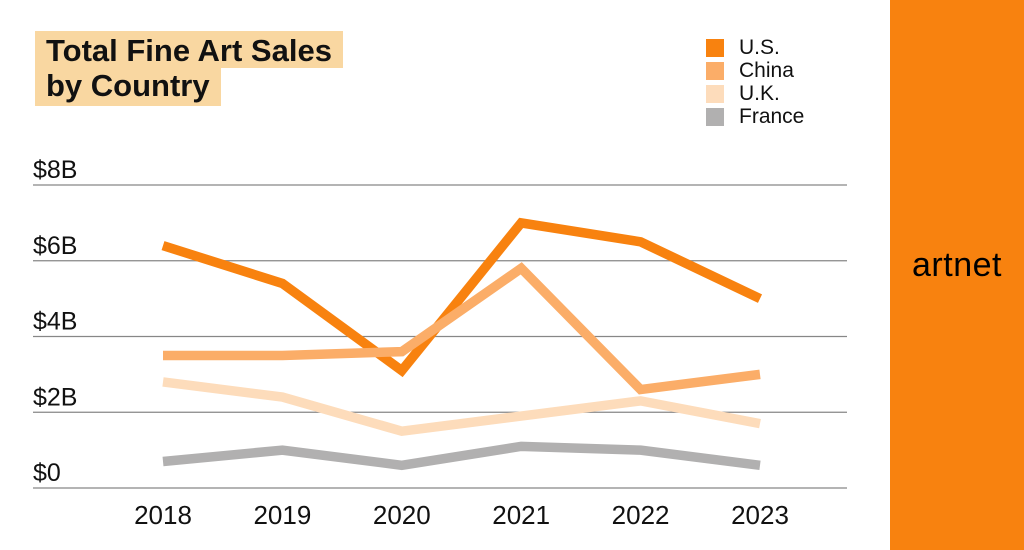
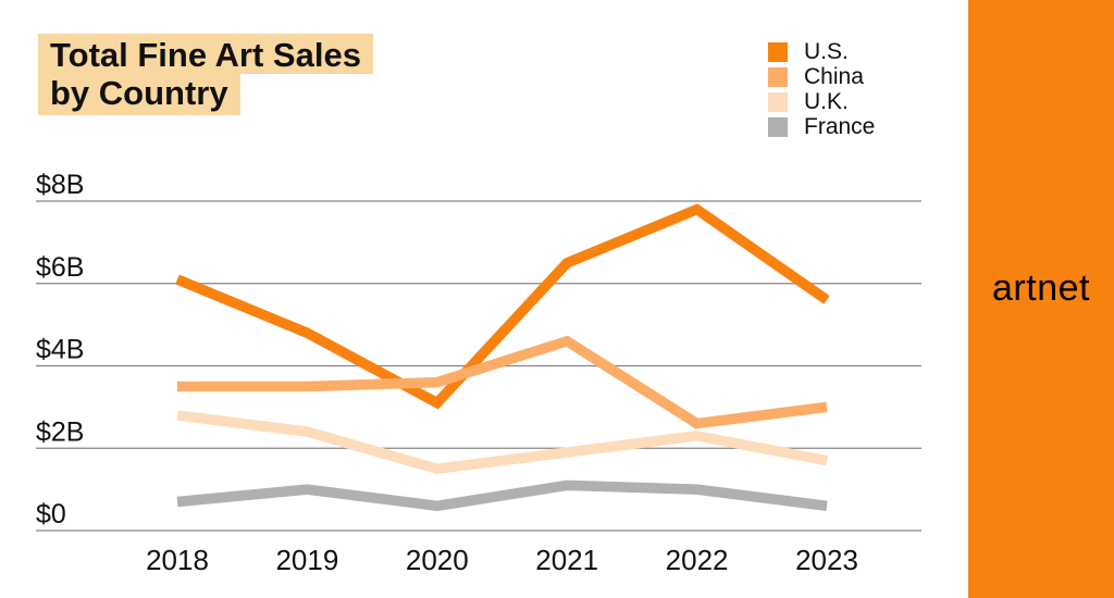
U.S./2018: $6.4B -> $6.1B
U.S./2019: $5.4B -> $4.8B
U.S./2021: $7.0B -> $6.5B
China/2021: $5.8B -> $4.6B
U.S./2022: $6.5B -> $7.8B
U.S./2023: $5.0B -> $5.6B
